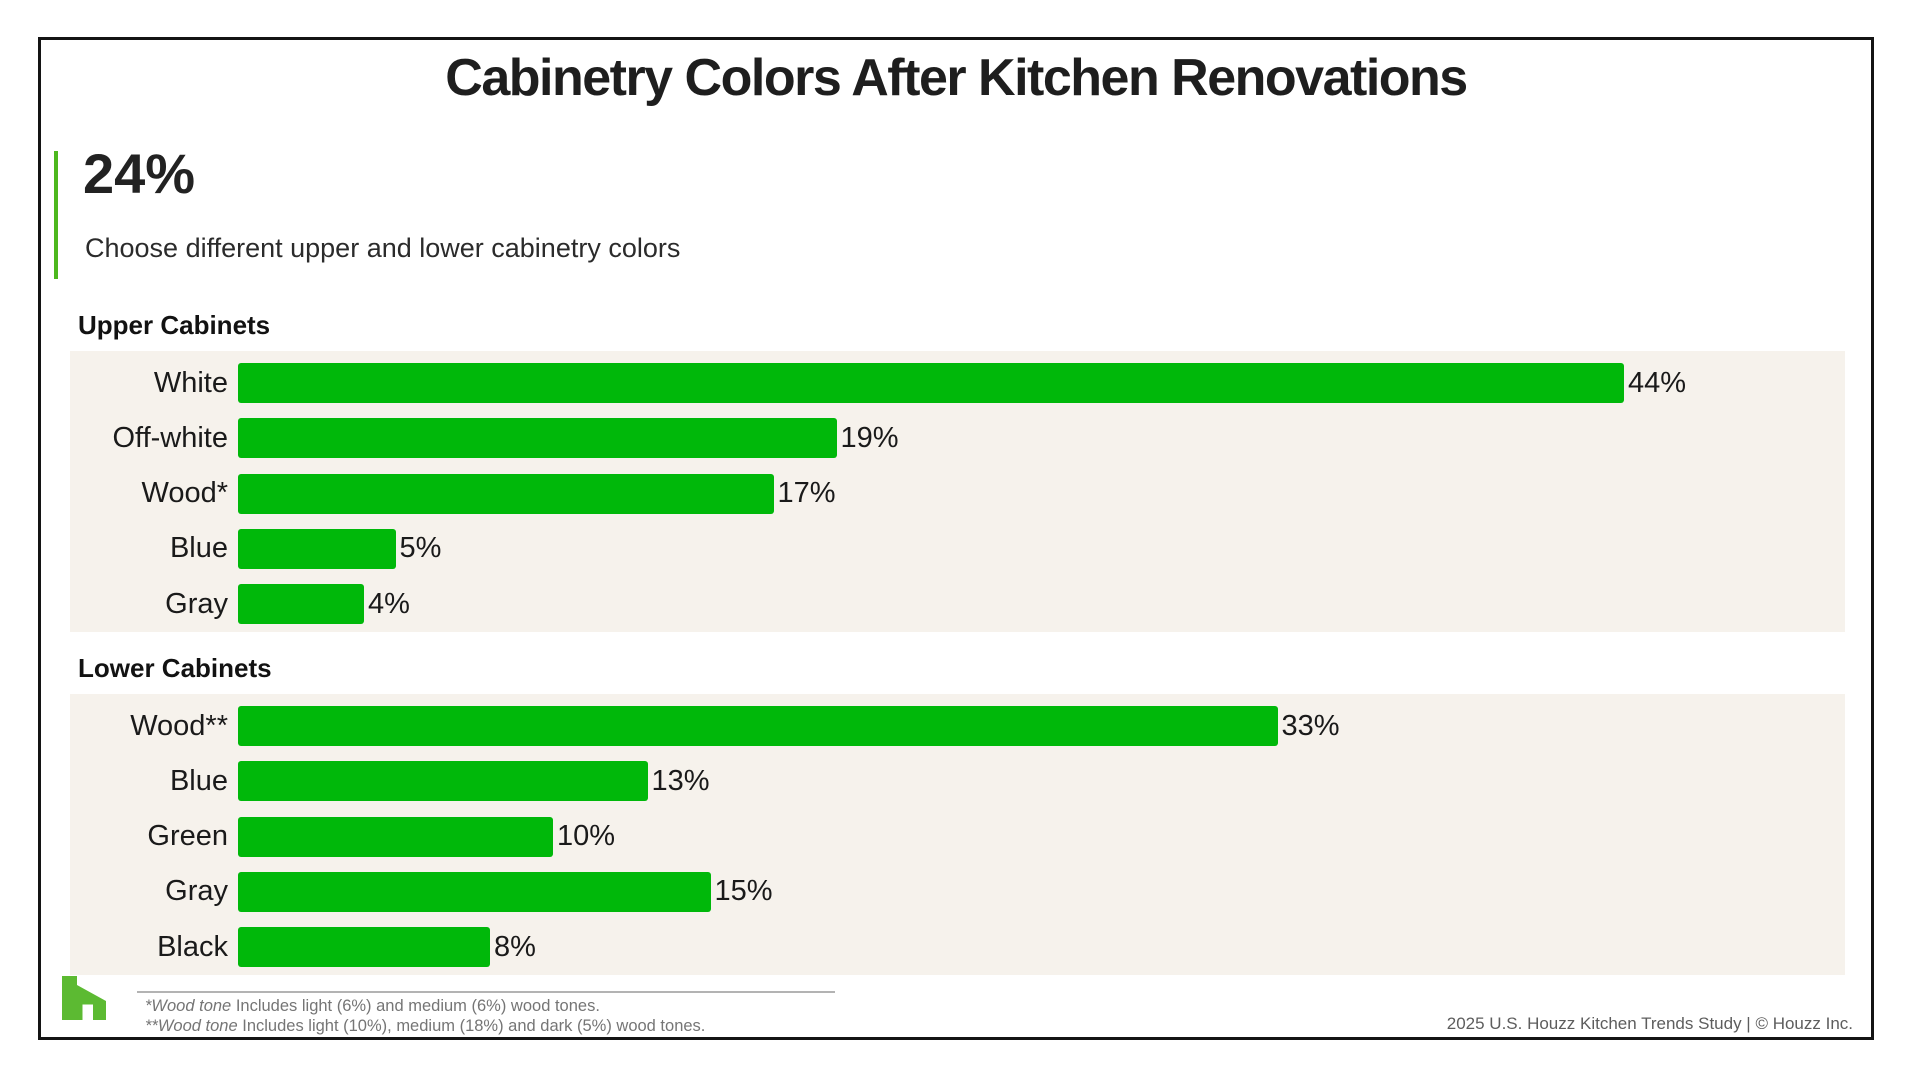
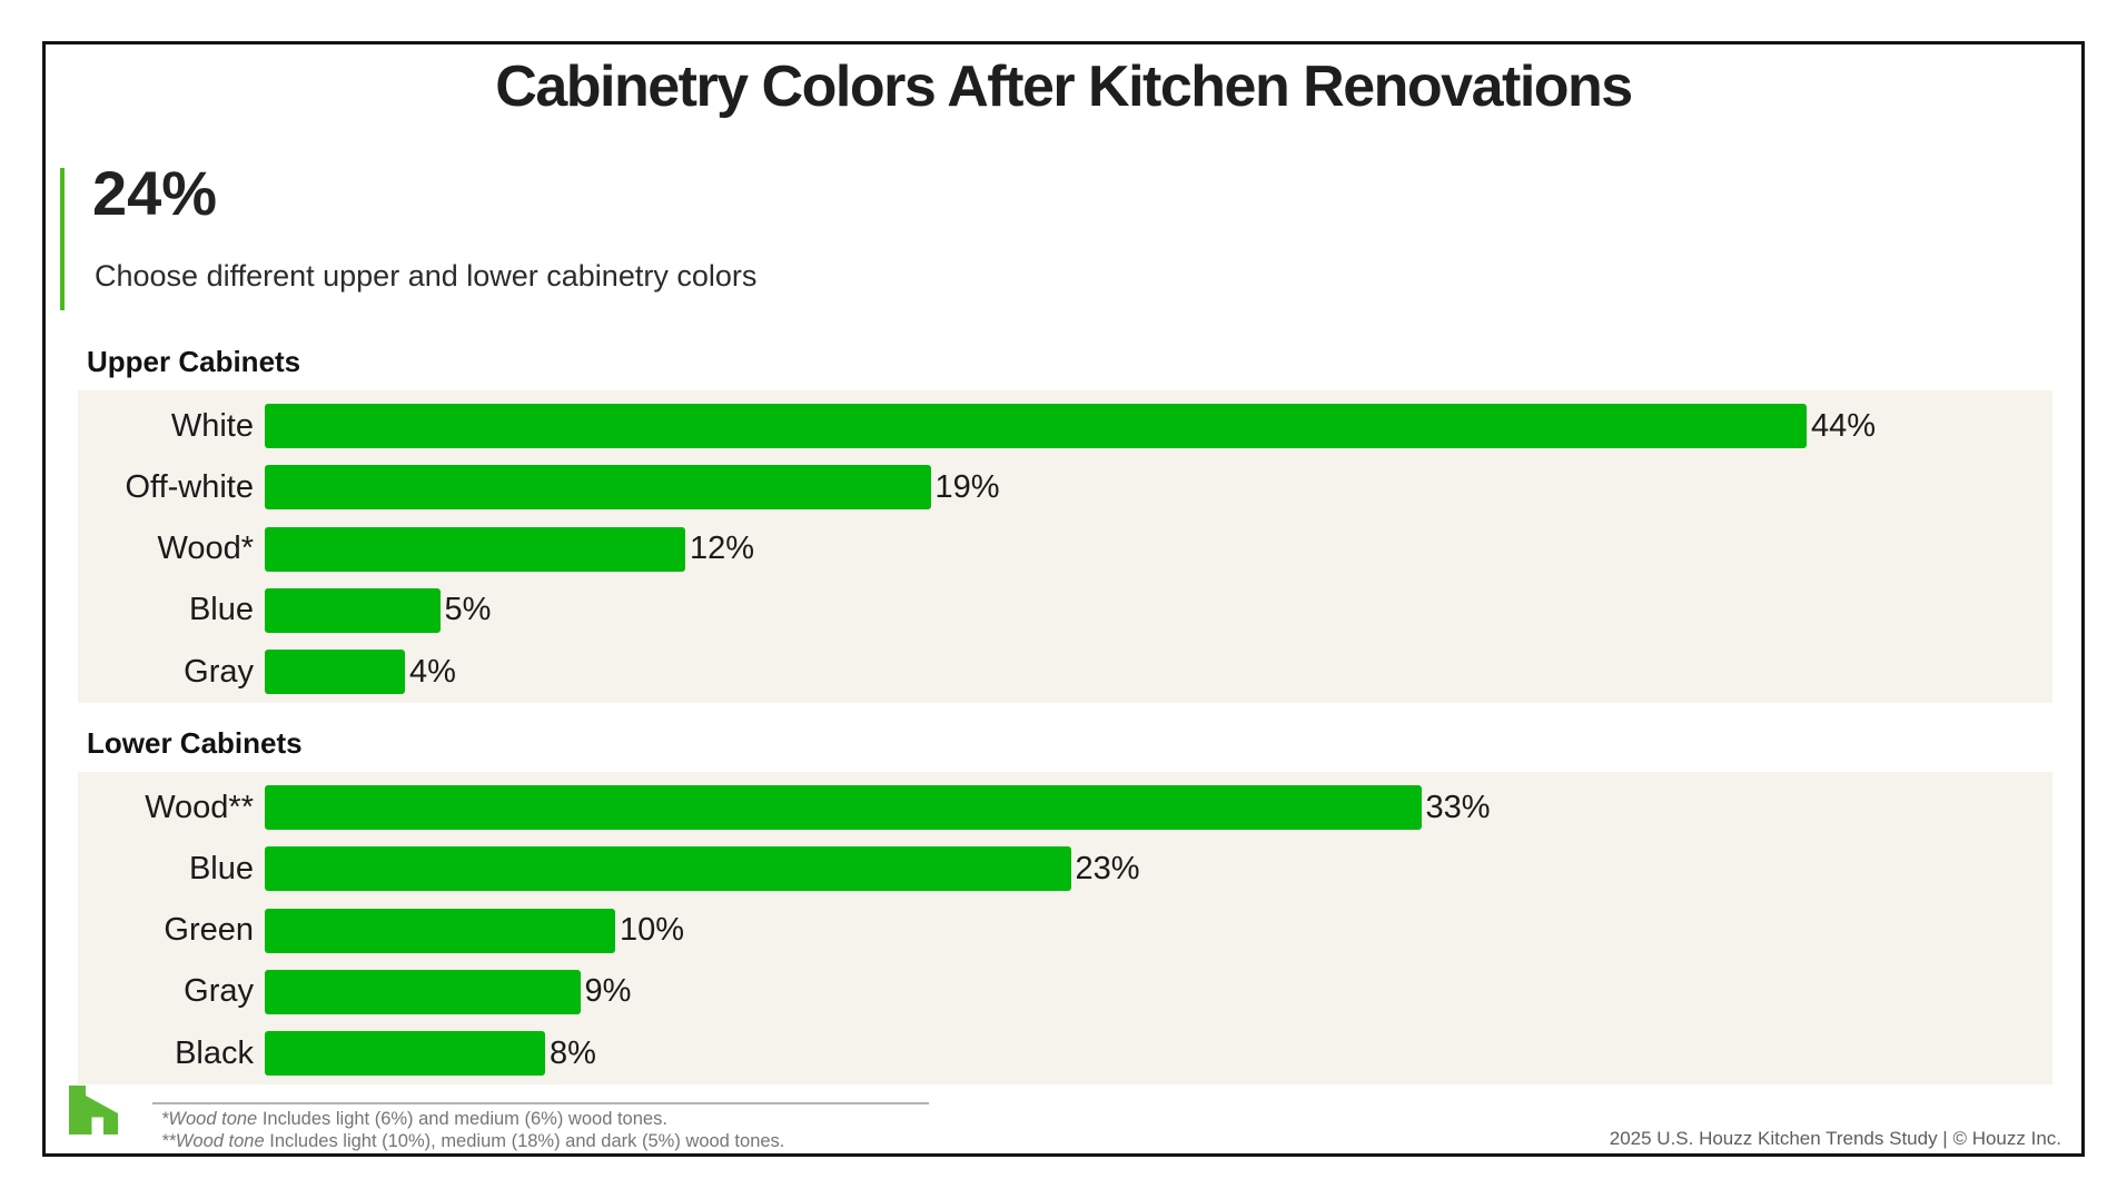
Upper Cabinets/Wood*: 17% -> 12%
Lower Cabinets/Blue: 13% -> 23%
Lower Cabinets/Gray: 15% -> 9%
